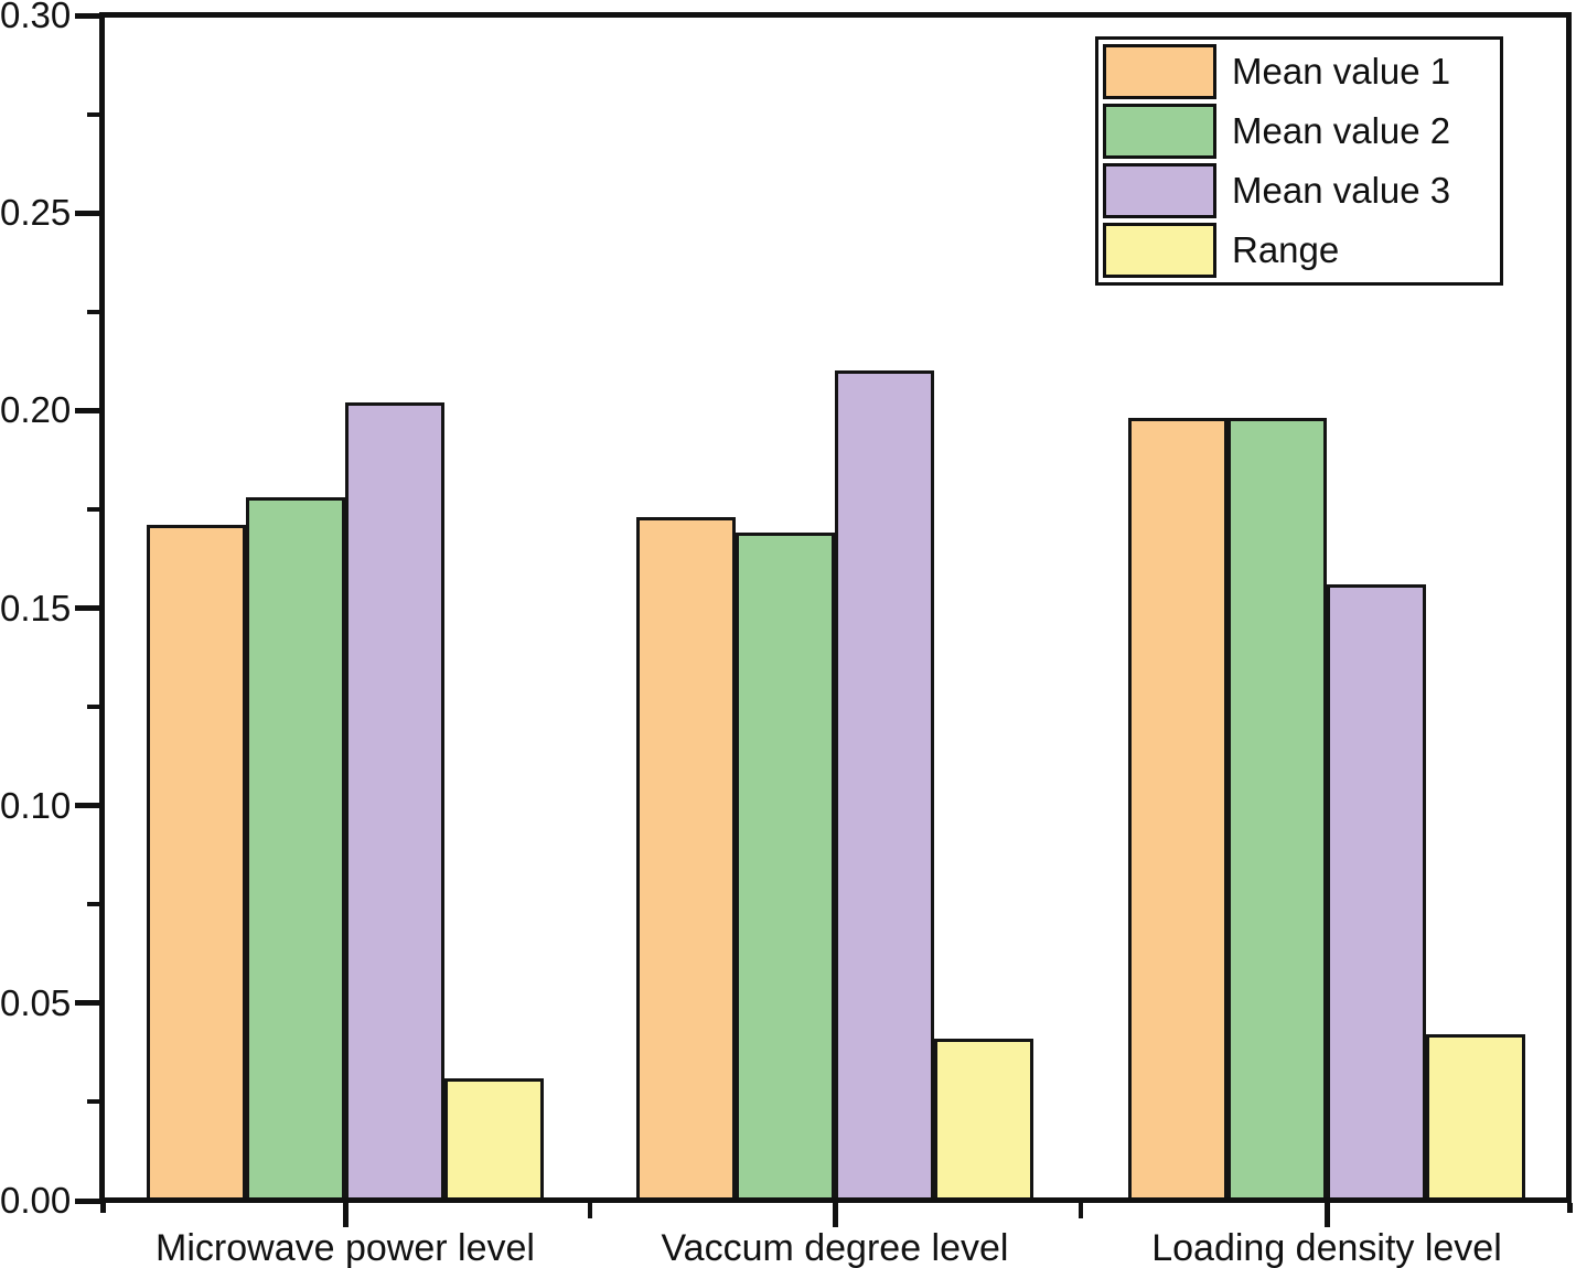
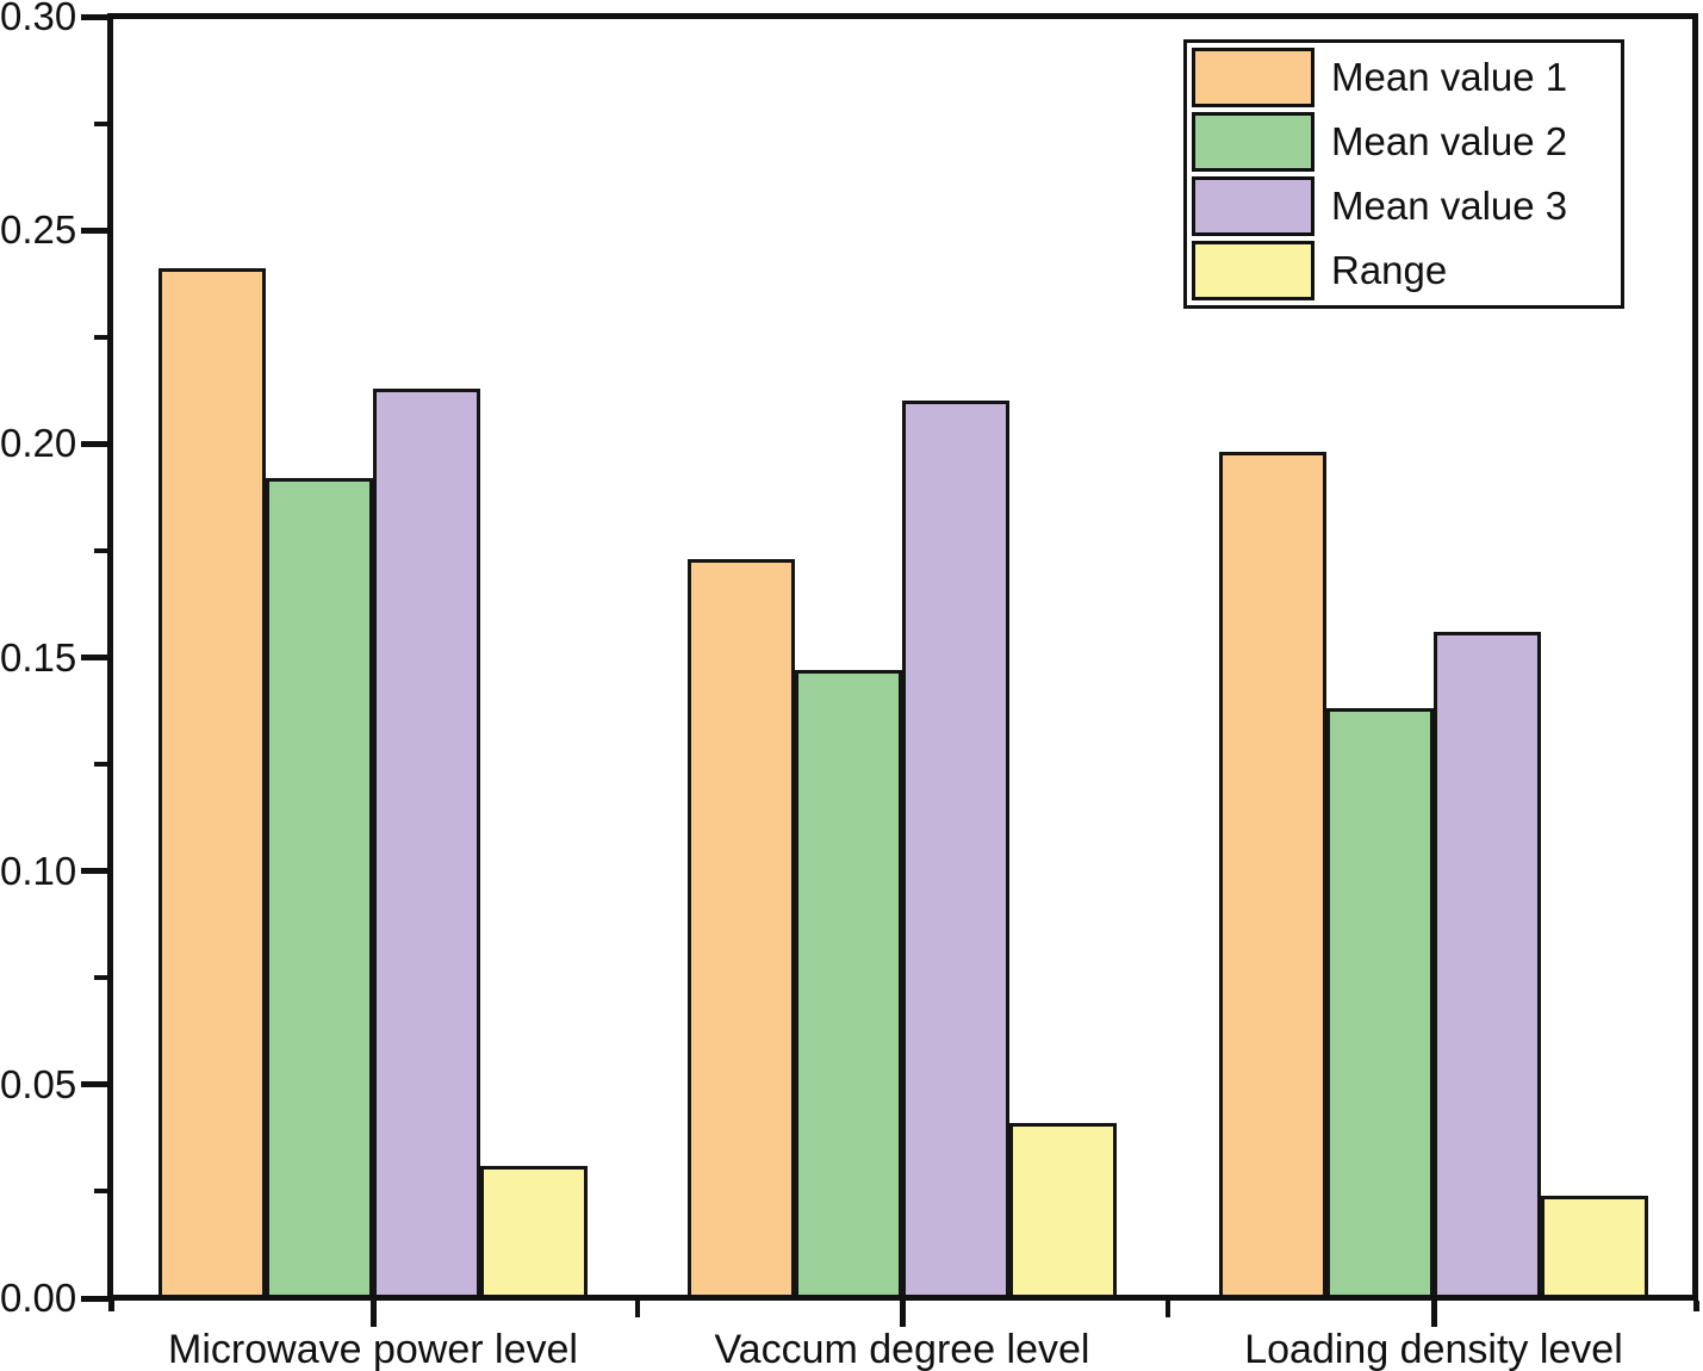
Mean value 1/Microwave power level: 0.171 -> 0.241
Mean value 2/Microwave power level: 0.178 -> 0.192
Mean value 3/Microwave power level: 0.202 -> 0.213
Mean value 2/Vaccum degree level: 0.169 -> 0.147
Mean value 2/Loading density level: 0.198 -> 0.138
Range/Loading density level: 0.042 -> 0.024
